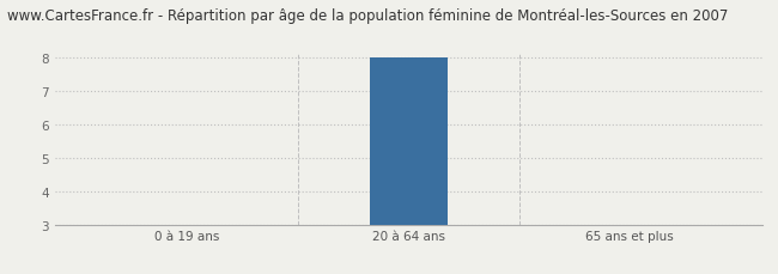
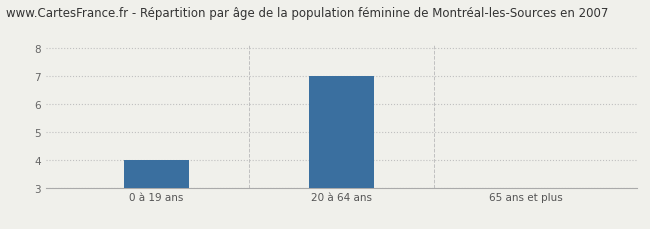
0 à 19 ans: 3 -> 4
20 à 64 ans: 8 -> 7
